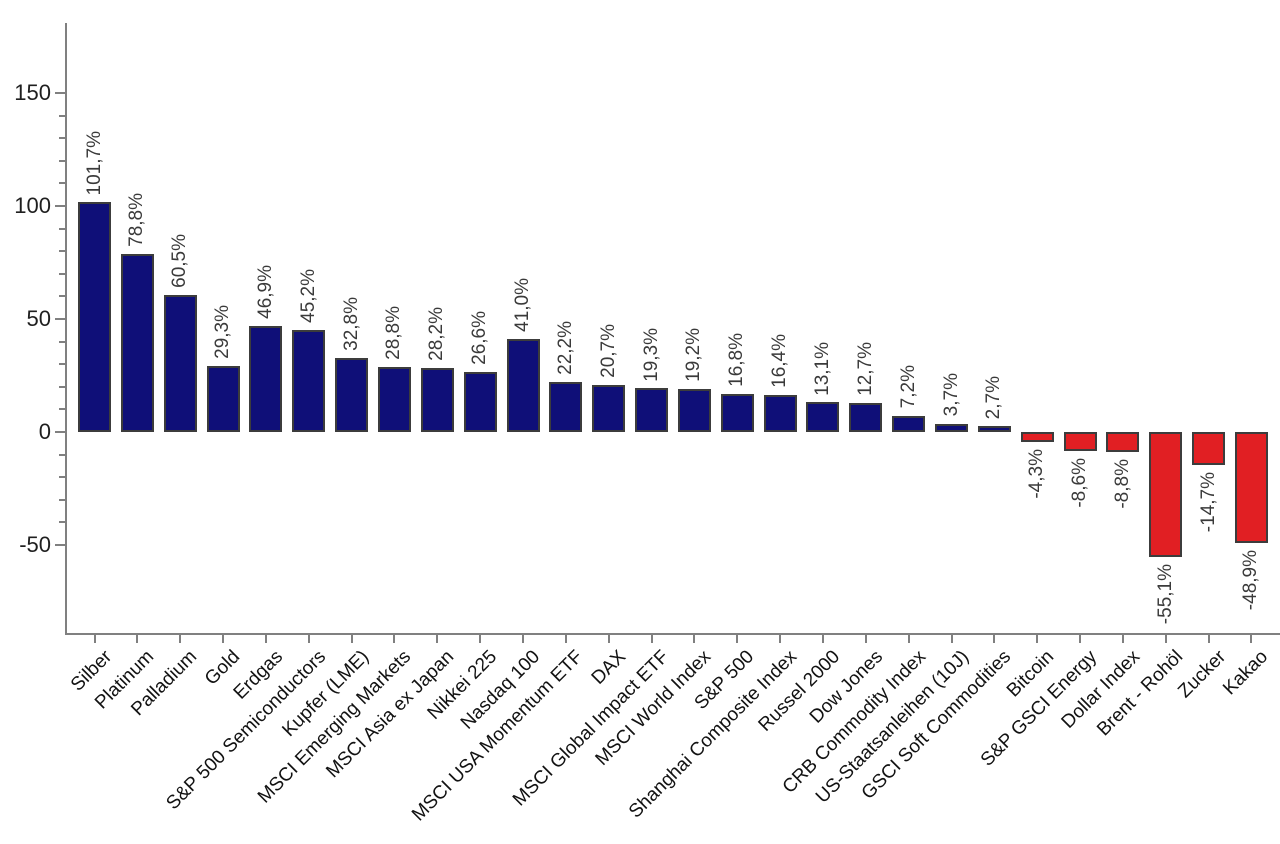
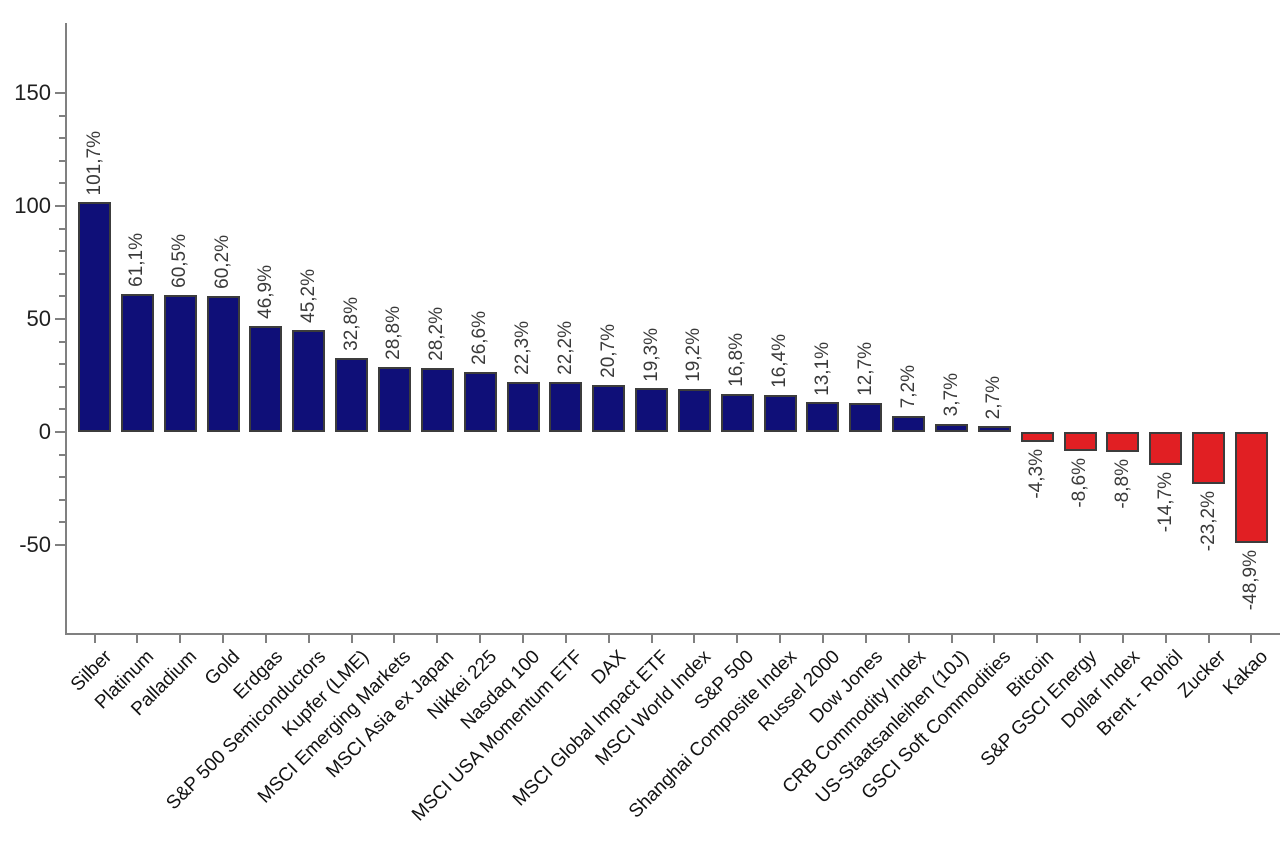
Platinum: 78,8% -> 61,1%
Gold: 29,3% -> 60,2%
Nasdaq 100: 41,0% -> 22,3%
Brent - Rohöl: -55,1% -> -14,7%
Zucker: -14,7% -> -23,2%
